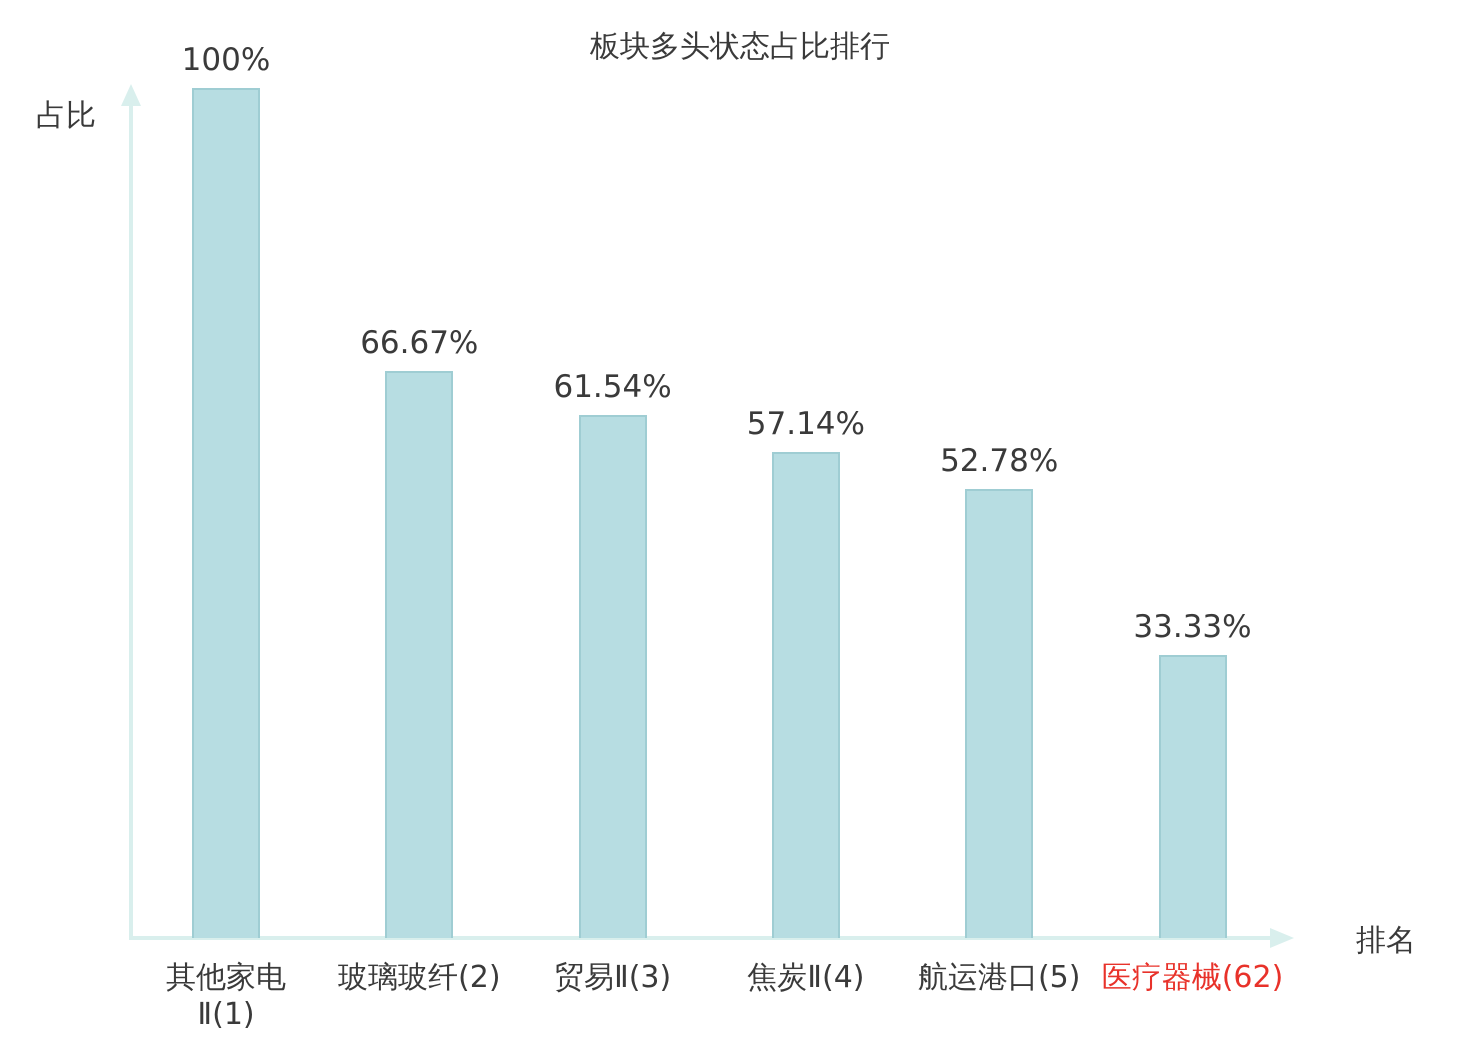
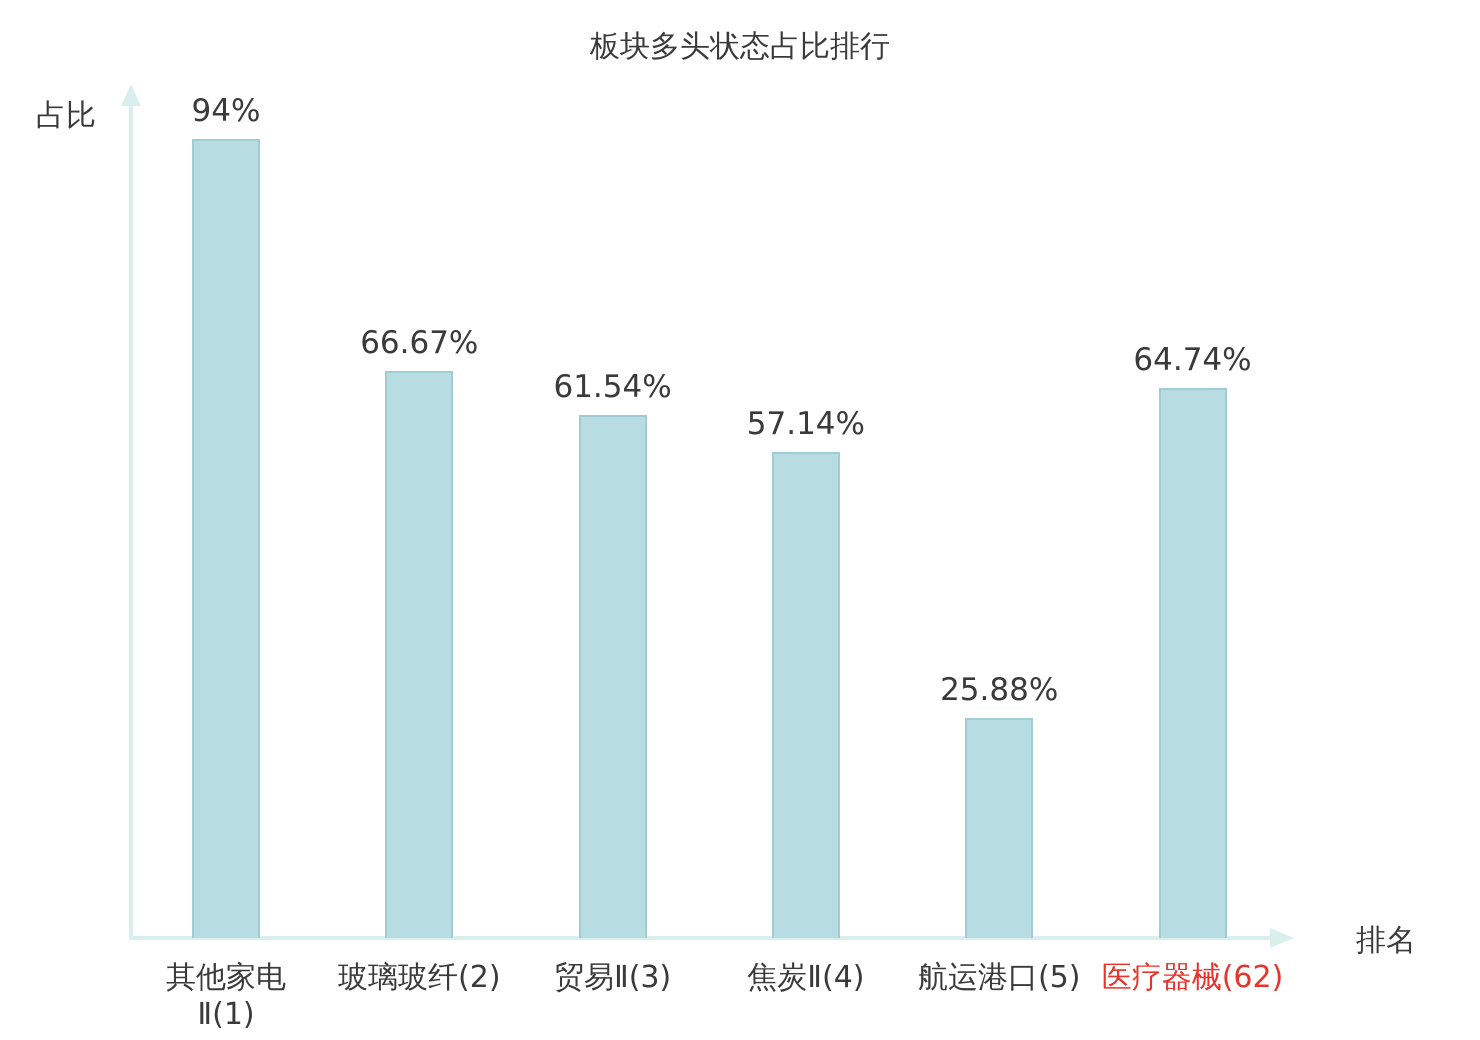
其他家电 Ⅱ(1): 100% -> 94%
航运港口(5): 52.78% -> 25.88%
医疗器械(62): 33.33% -> 64.74%
